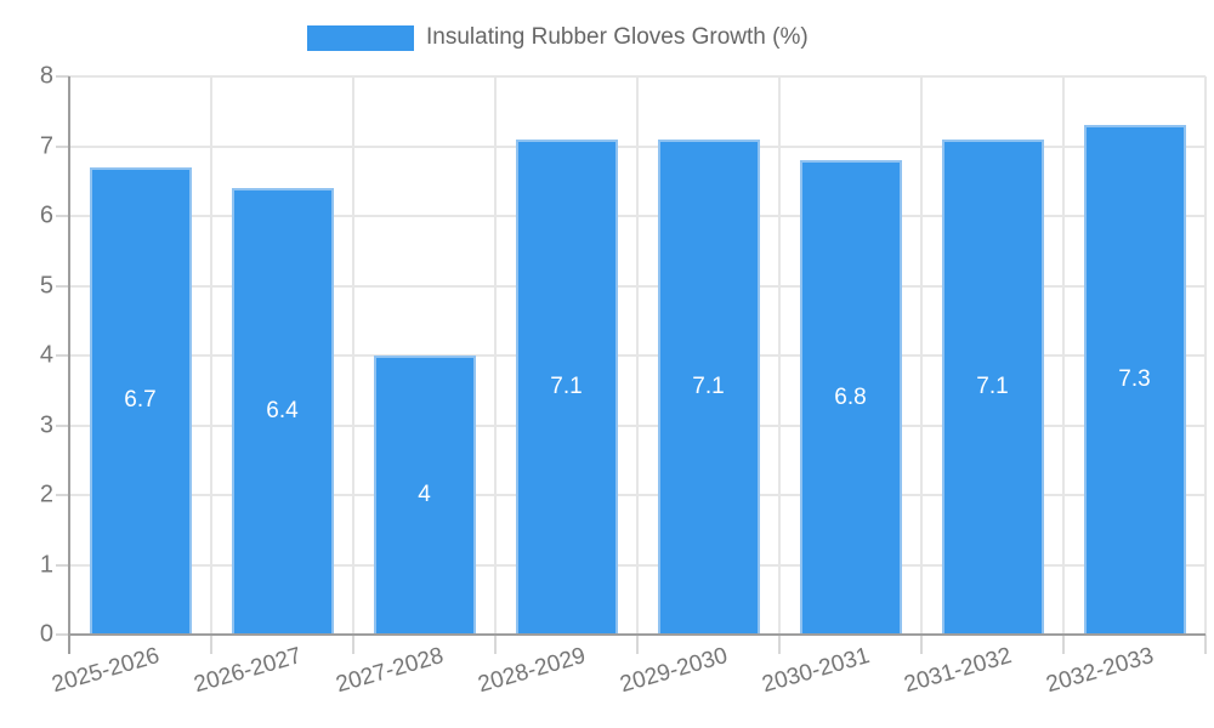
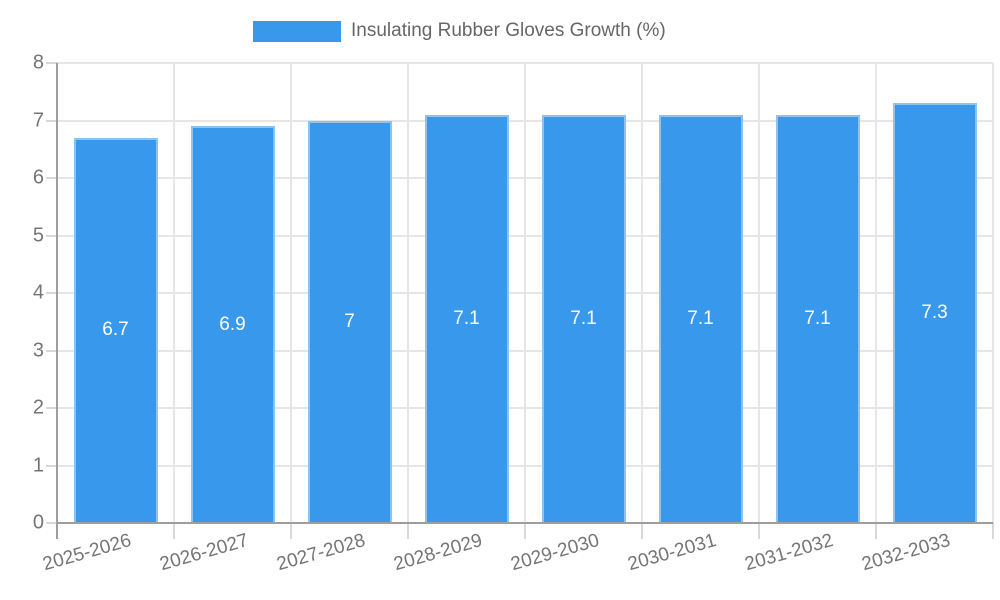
2026-2027: 6.4 -> 6.9
2027-2028: 4 -> 7
2030-2031: 6.8 -> 7.1
